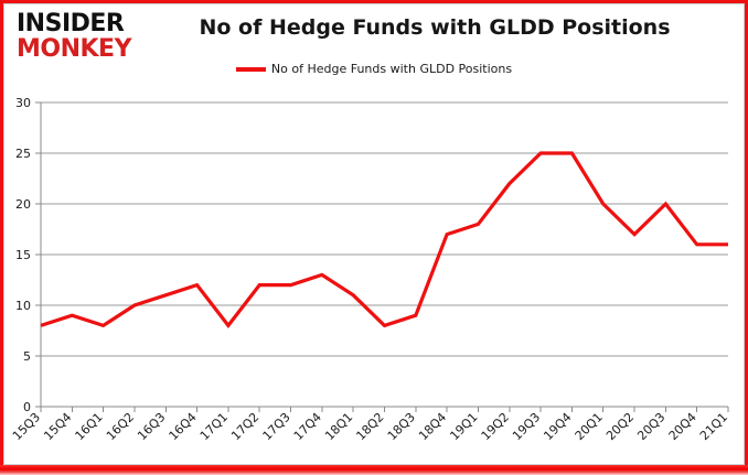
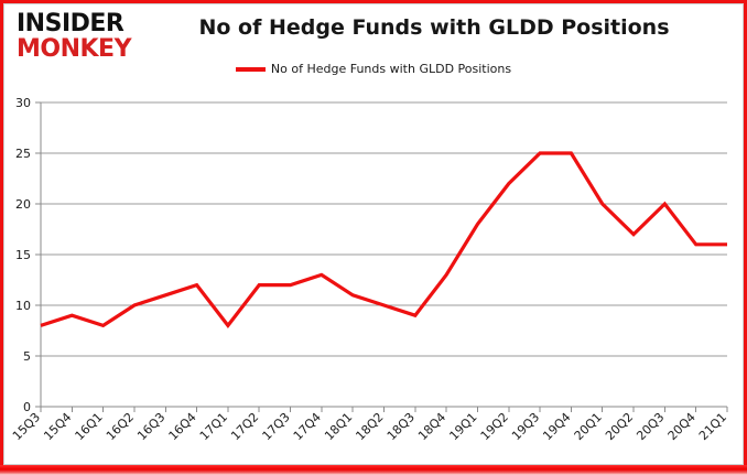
18Q2: 8 -> 10
18Q4: 17 -> 13
